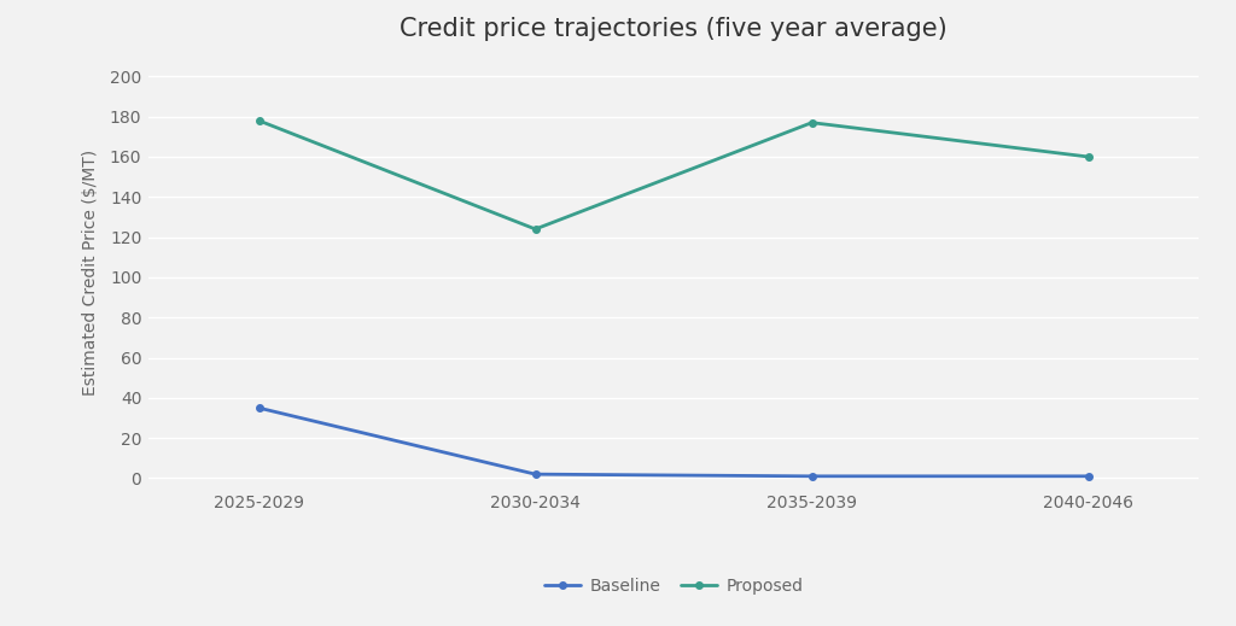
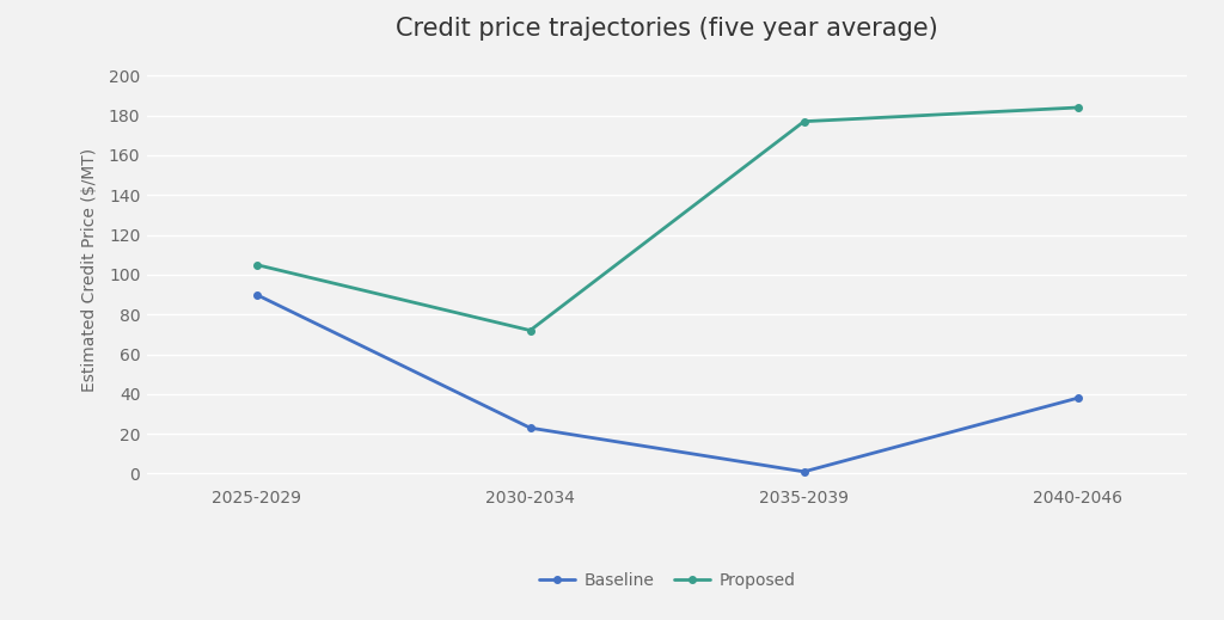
Baseline/2025-2029: 35 -> 90
Proposed/2025-2029: 178 -> 105
Baseline/2030-2034: 2 -> 23
Proposed/2030-2034: 124 -> 72
Baseline/2040-2046: 1 -> 38
Proposed/2040-2046: 160 -> 184
